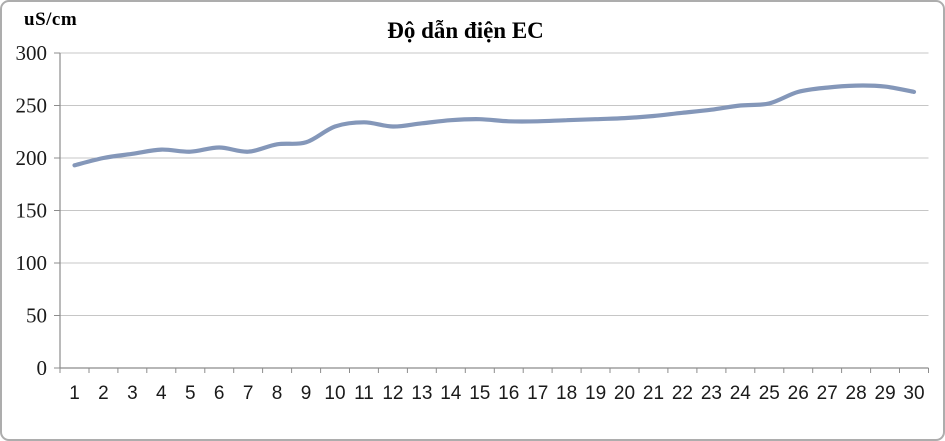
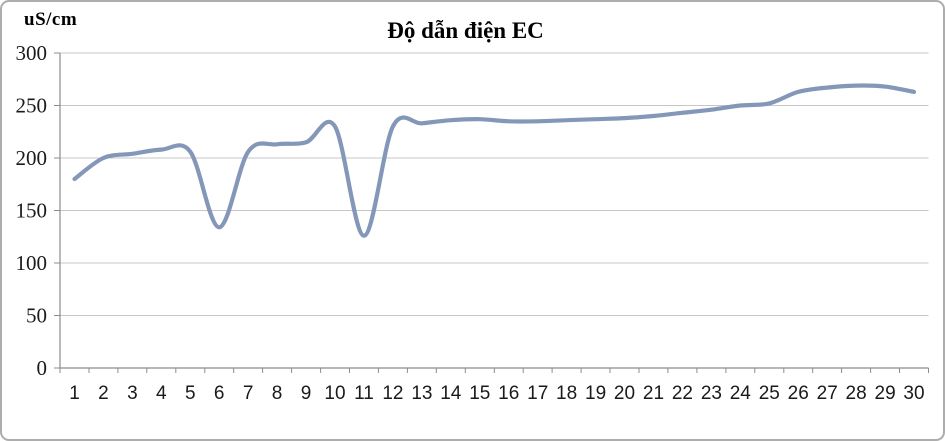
1: 193 -> 180
6: 210 -> 134
11: 234 -> 126
